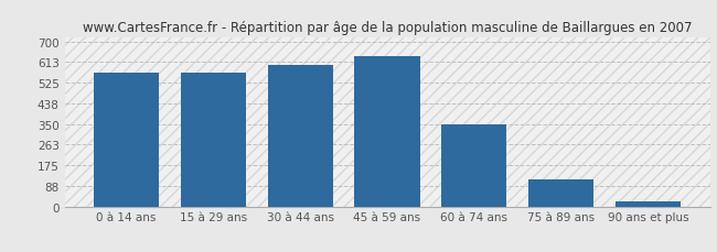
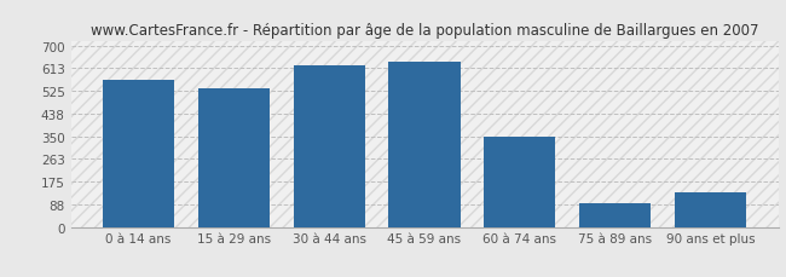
15 à 29 ans: 566 -> 535
30 à 44 ans: 600 -> 625
75 à 89 ans: 115 -> 90
90 ans et plus: 20 -> 135
